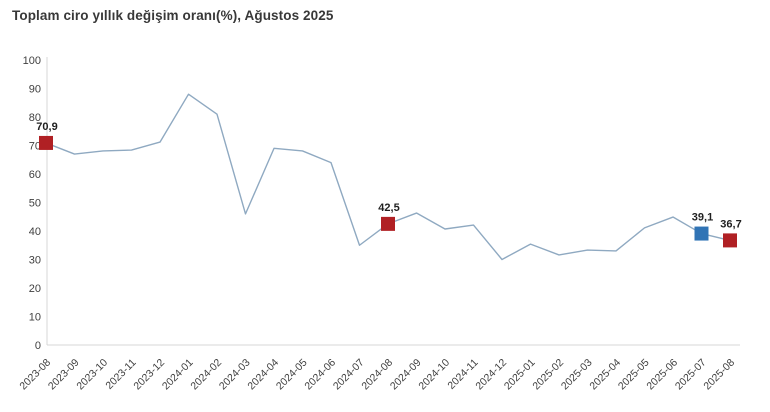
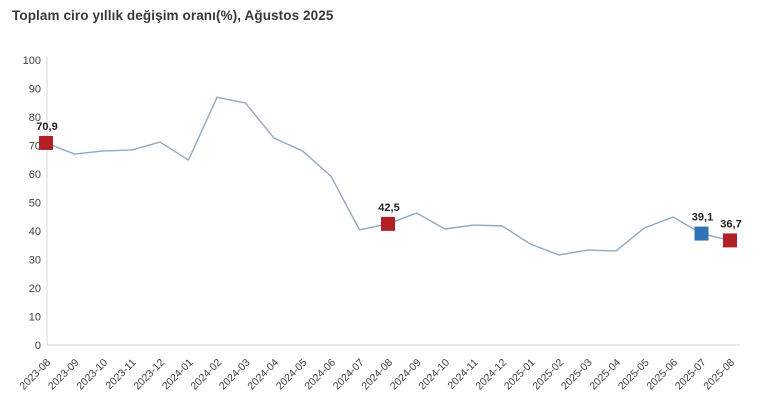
2024-01: 88 -> 65
2024-02: 81 -> 87
2024-03: 46 -> 85
2024-04: 69 -> 73
2024-06: 64 -> 59
2024-07: 35 -> 40
2024-12: 30 -> 42
